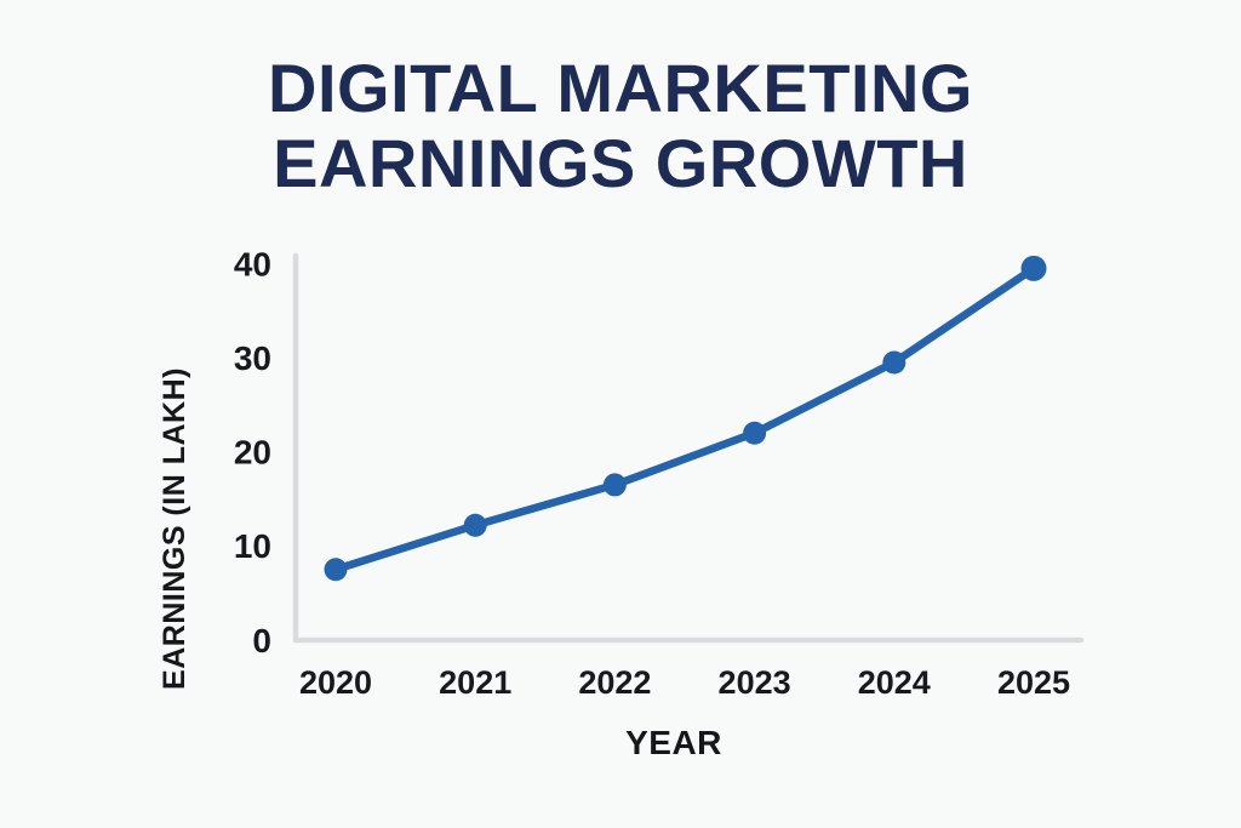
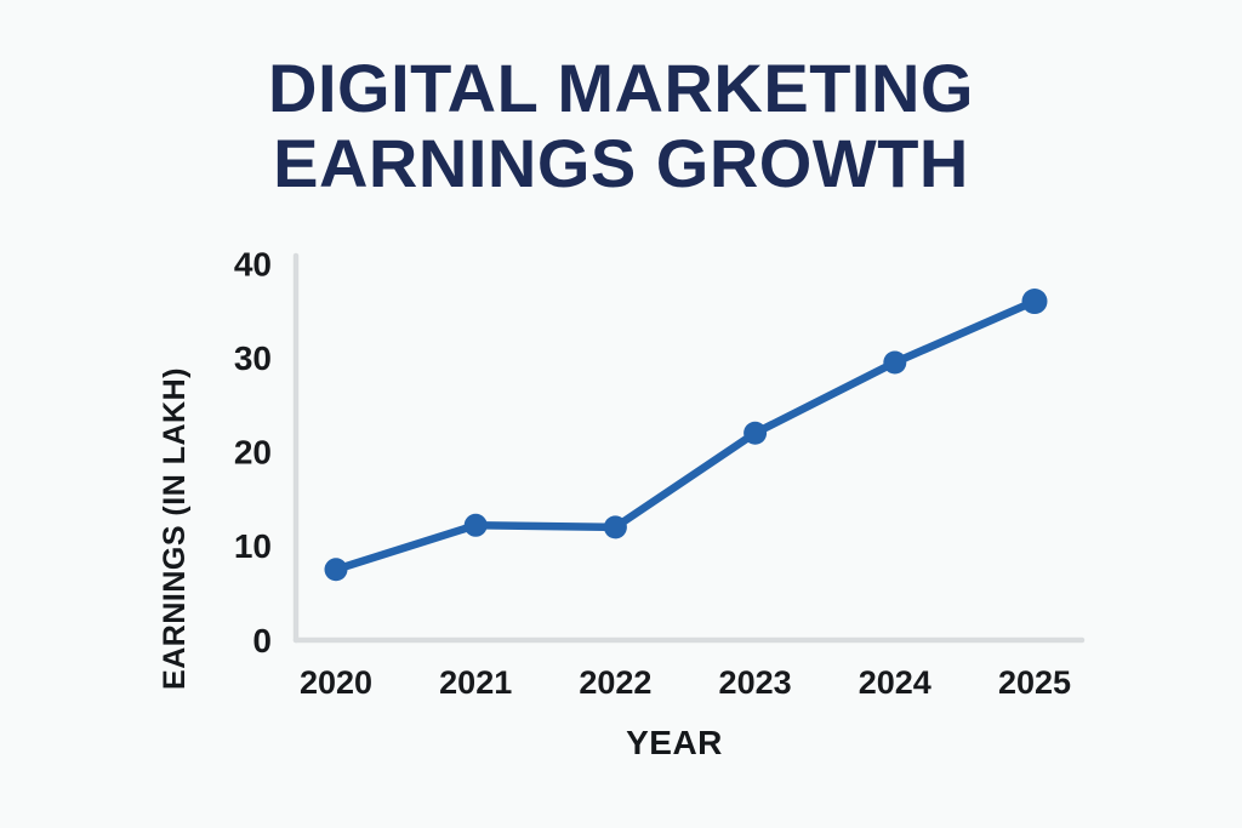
2022: 16 -> 12
2025: 40 -> 36
